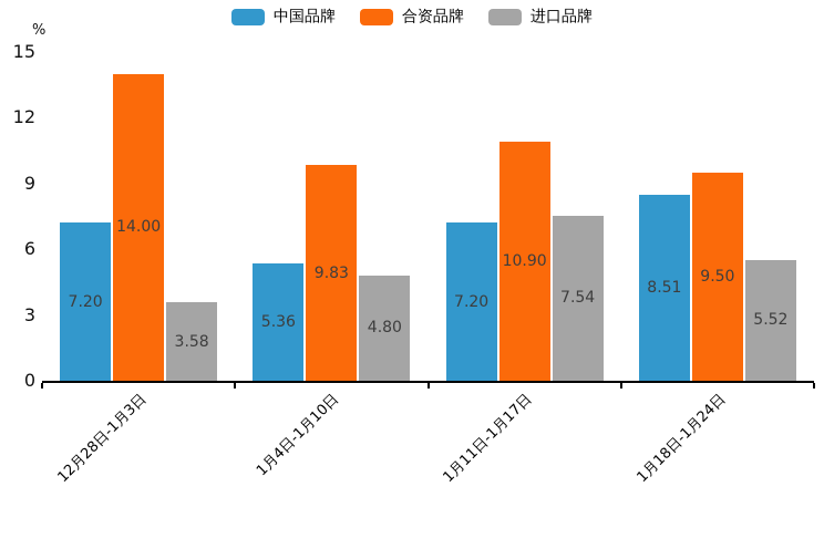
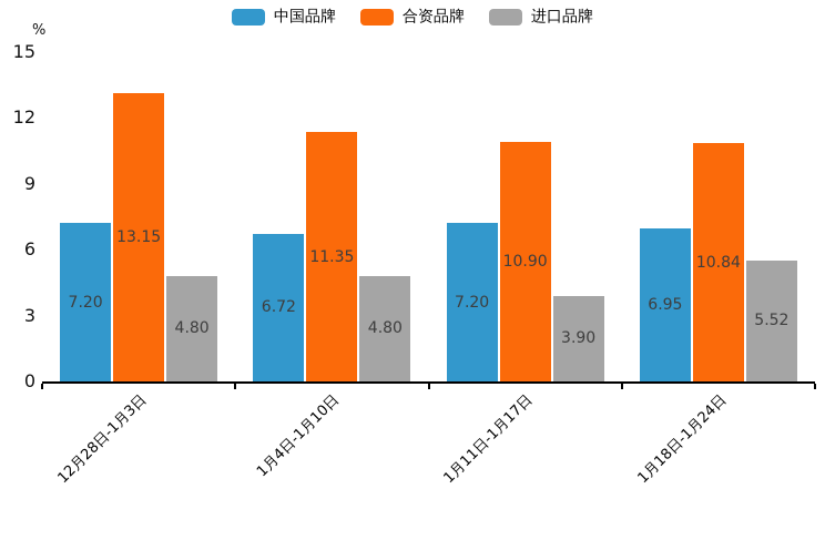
合资品牌/12月28日-1月3日: 14.00 -> 13.15
进口品牌/12月28日-1月3日: 3.58 -> 4.80
中国品牌/1月4日-1月10日: 5.36 -> 6.72
合资品牌/1月4日-1月10日: 9.83 -> 11.35
进口品牌/1月11日-1月17日: 7.54 -> 3.90
中国品牌/1月18日-1月24日: 8.51 -> 6.95
合资品牌/1月18日-1月24日: 9.50 -> 10.84
